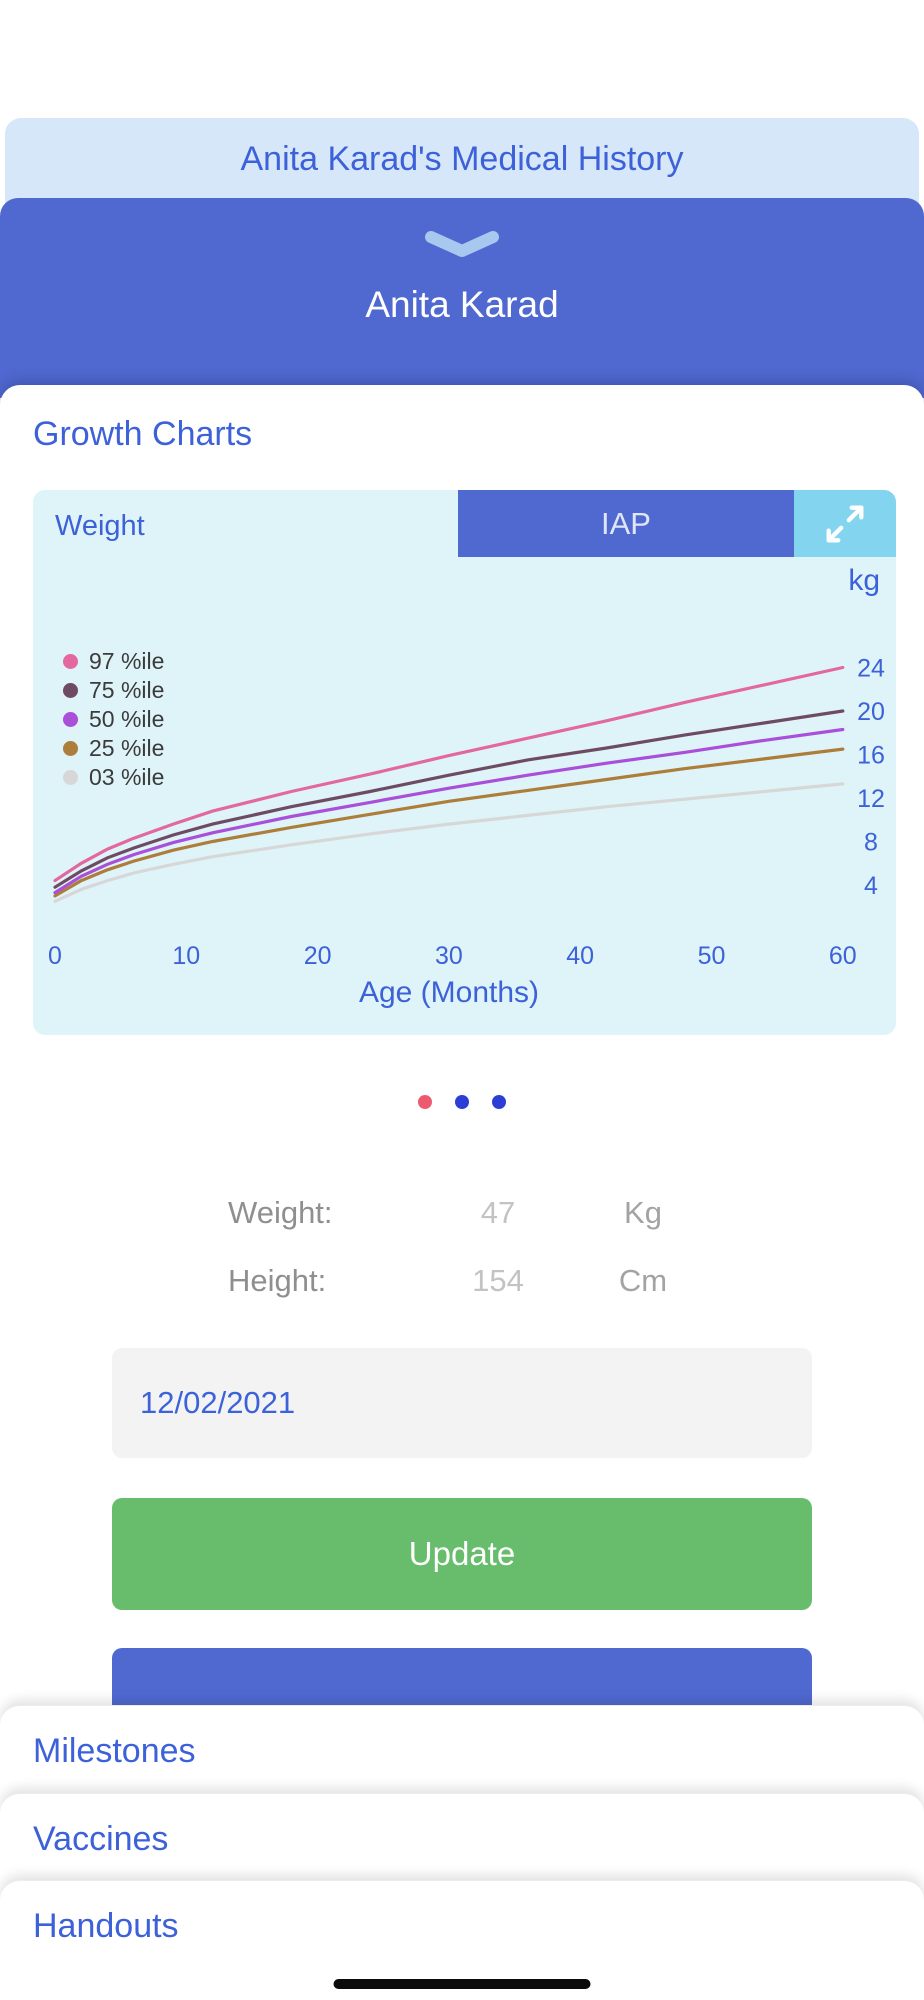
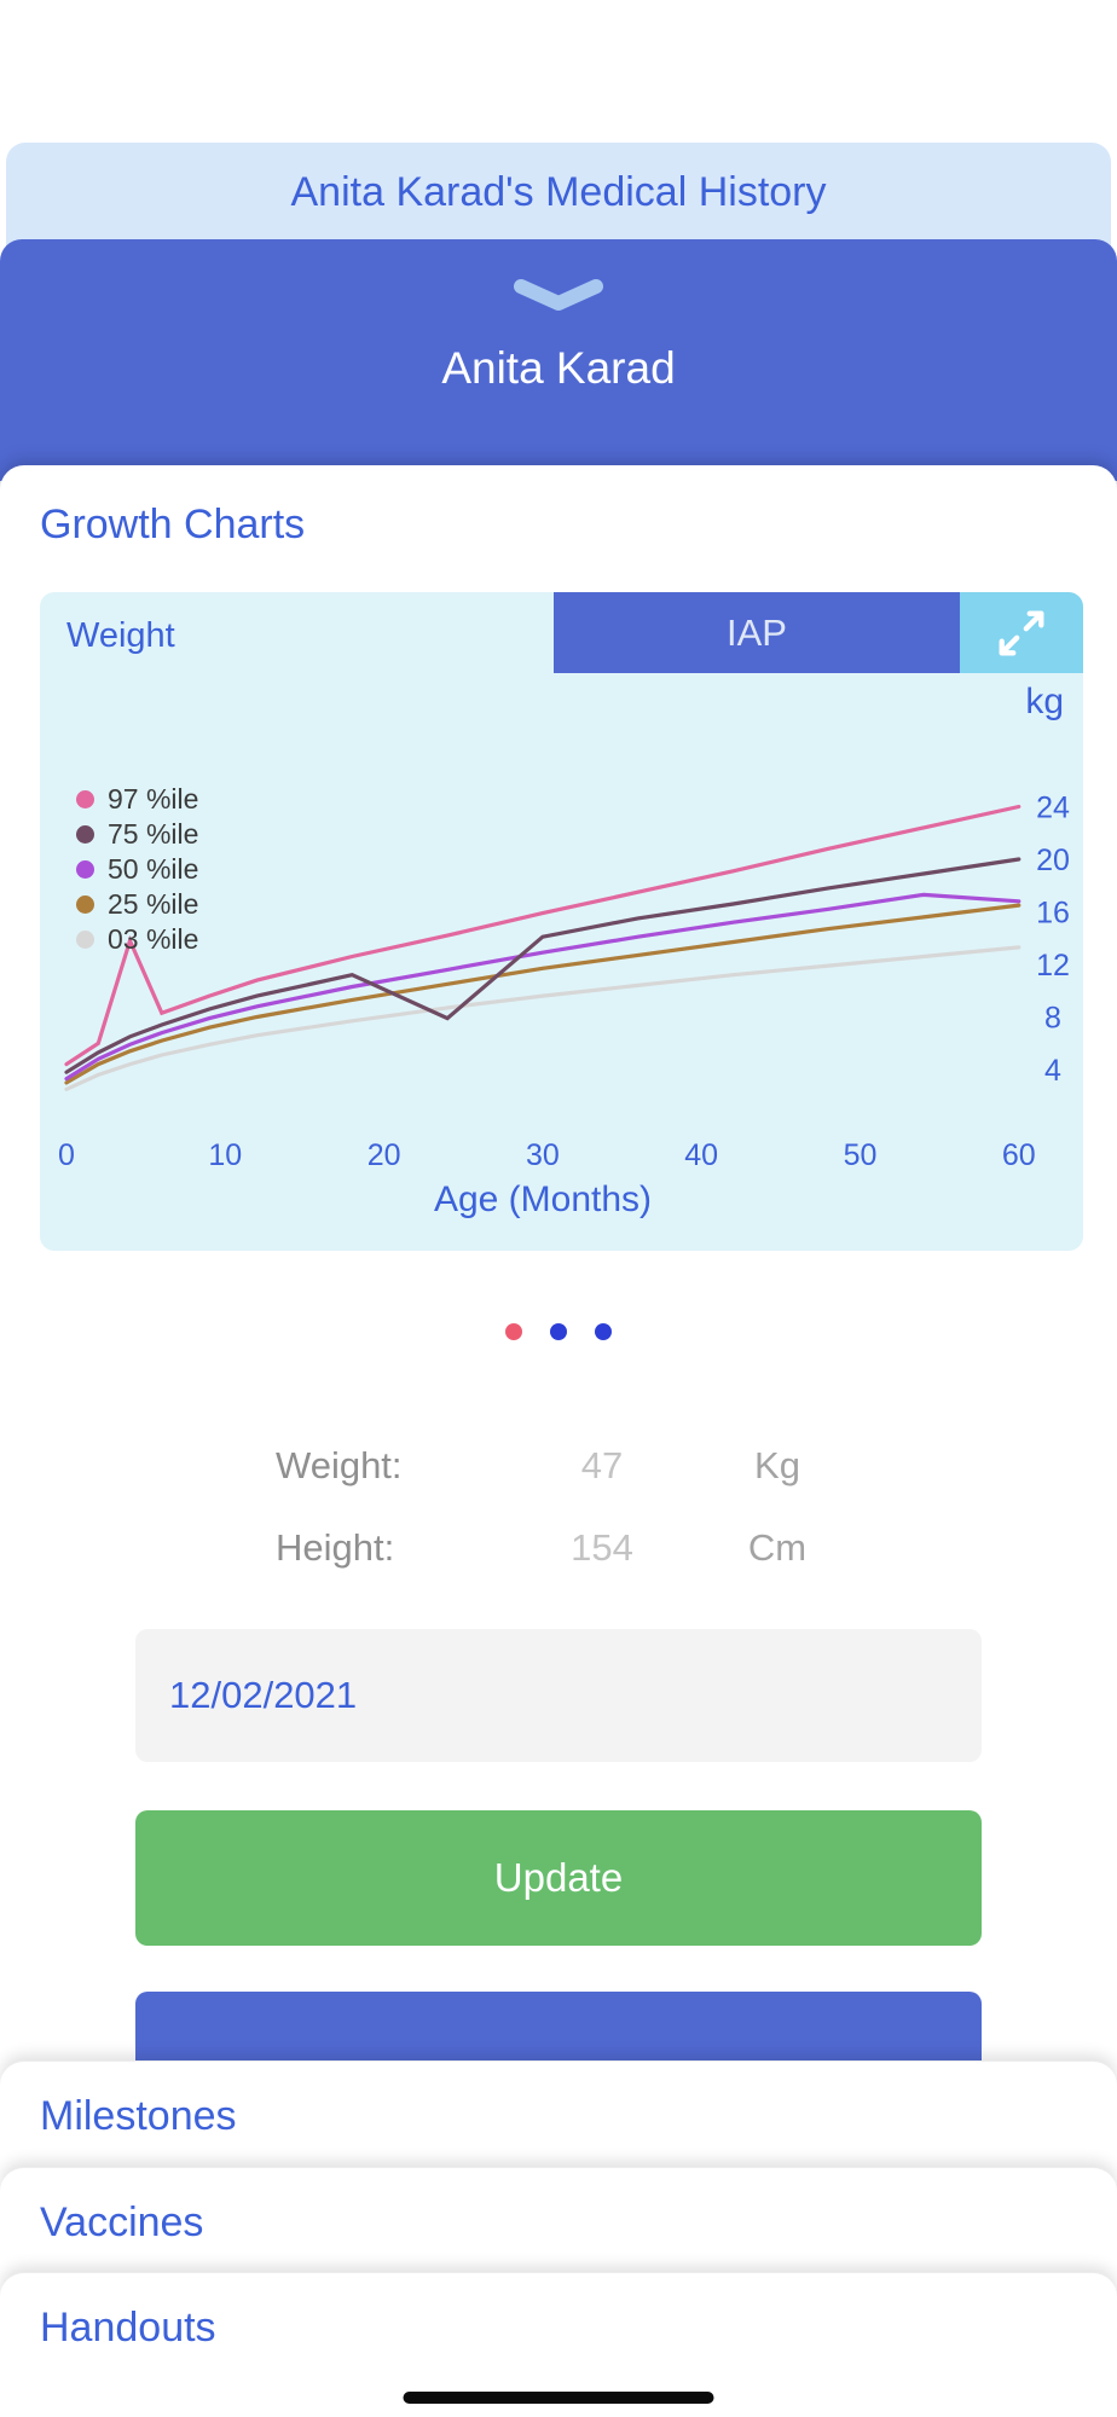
97 %ile/4: 7.3 -> 13.8
75 %ile/24: 12.6 -> 7.9
50 %ile/60: 18.3 -> 16.8
